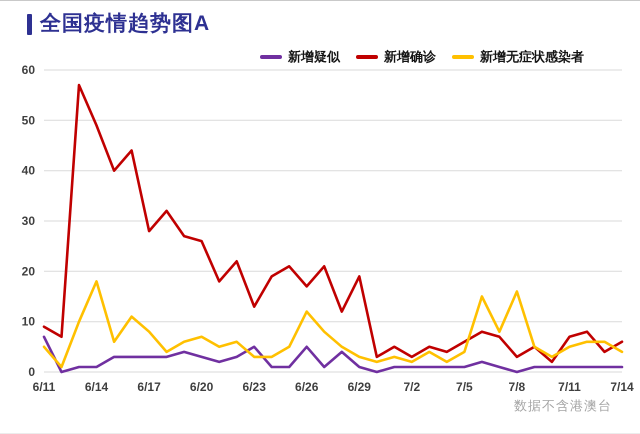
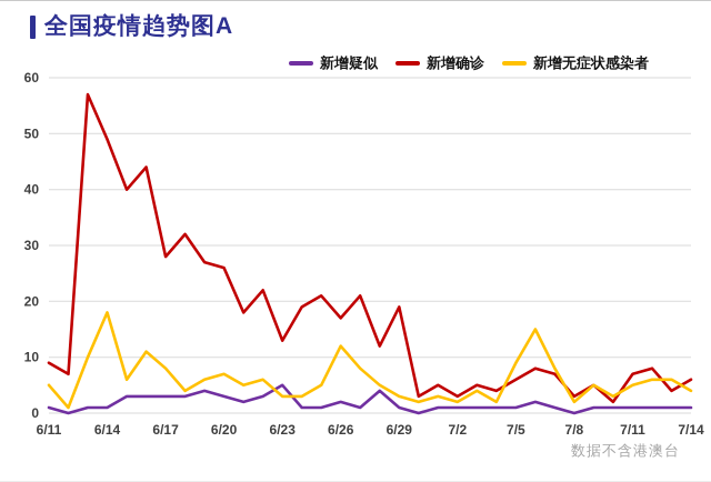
新增疑似/6/11: 7 -> 1
新增疑似/6/26: 5 -> 2
新增无症状感染者/7/5: 4 -> 9
新增无症状感染者/7/8: 16 -> 2
